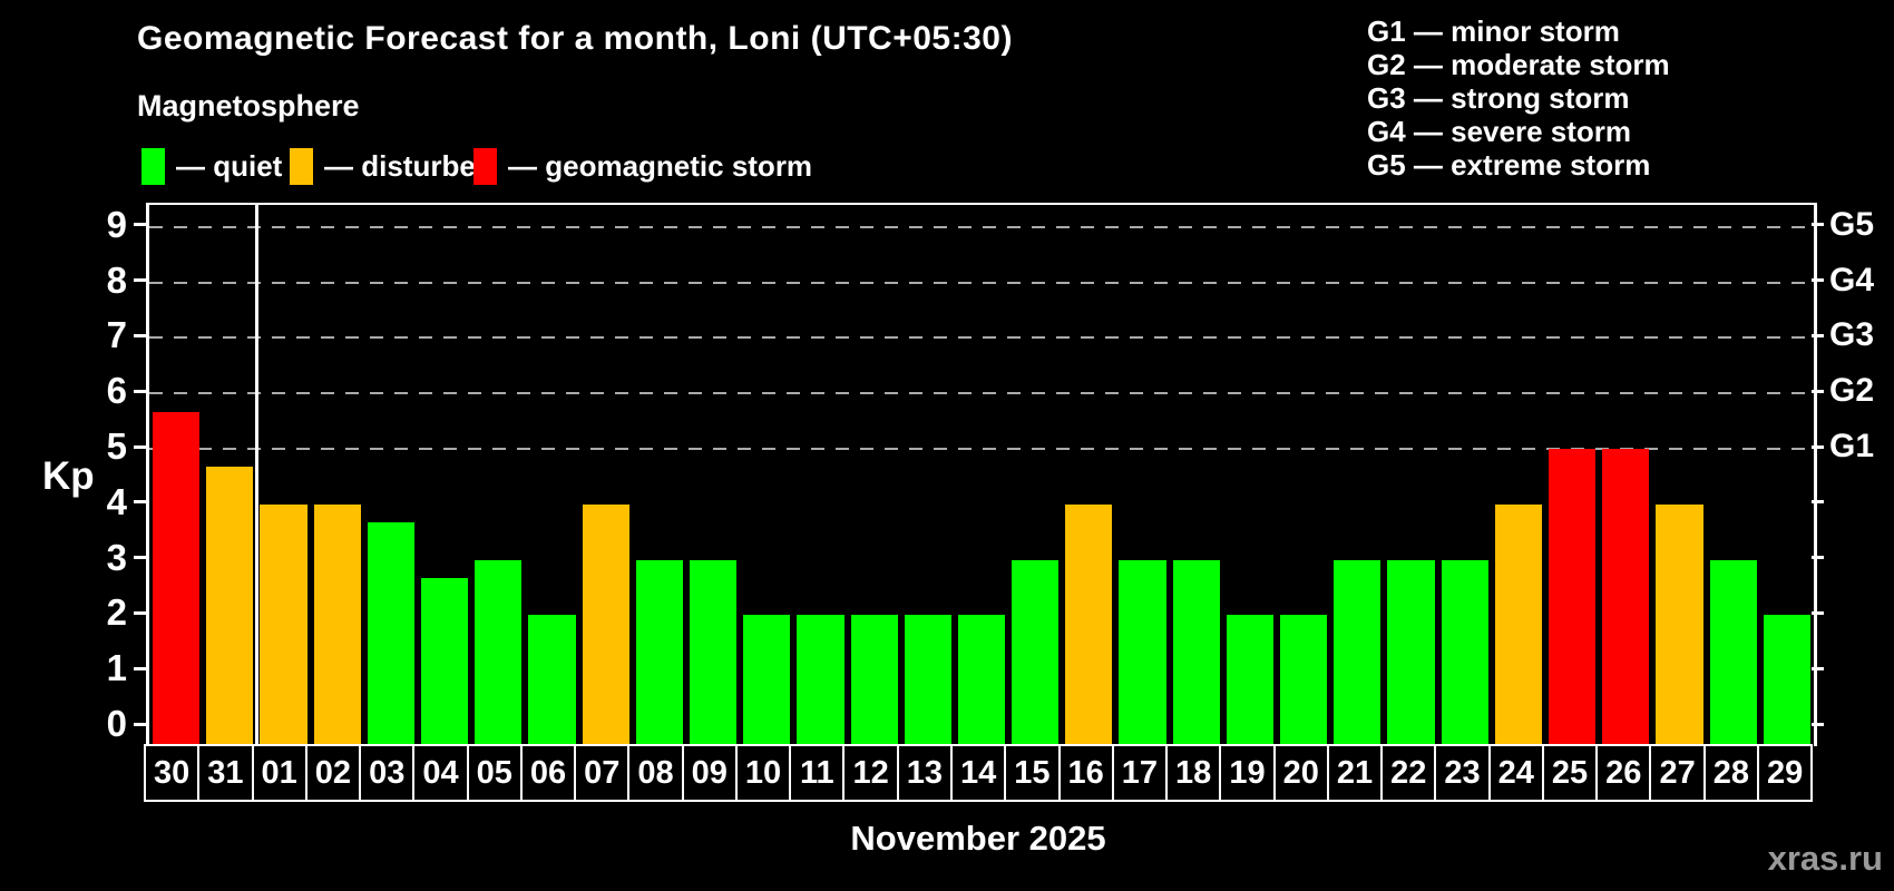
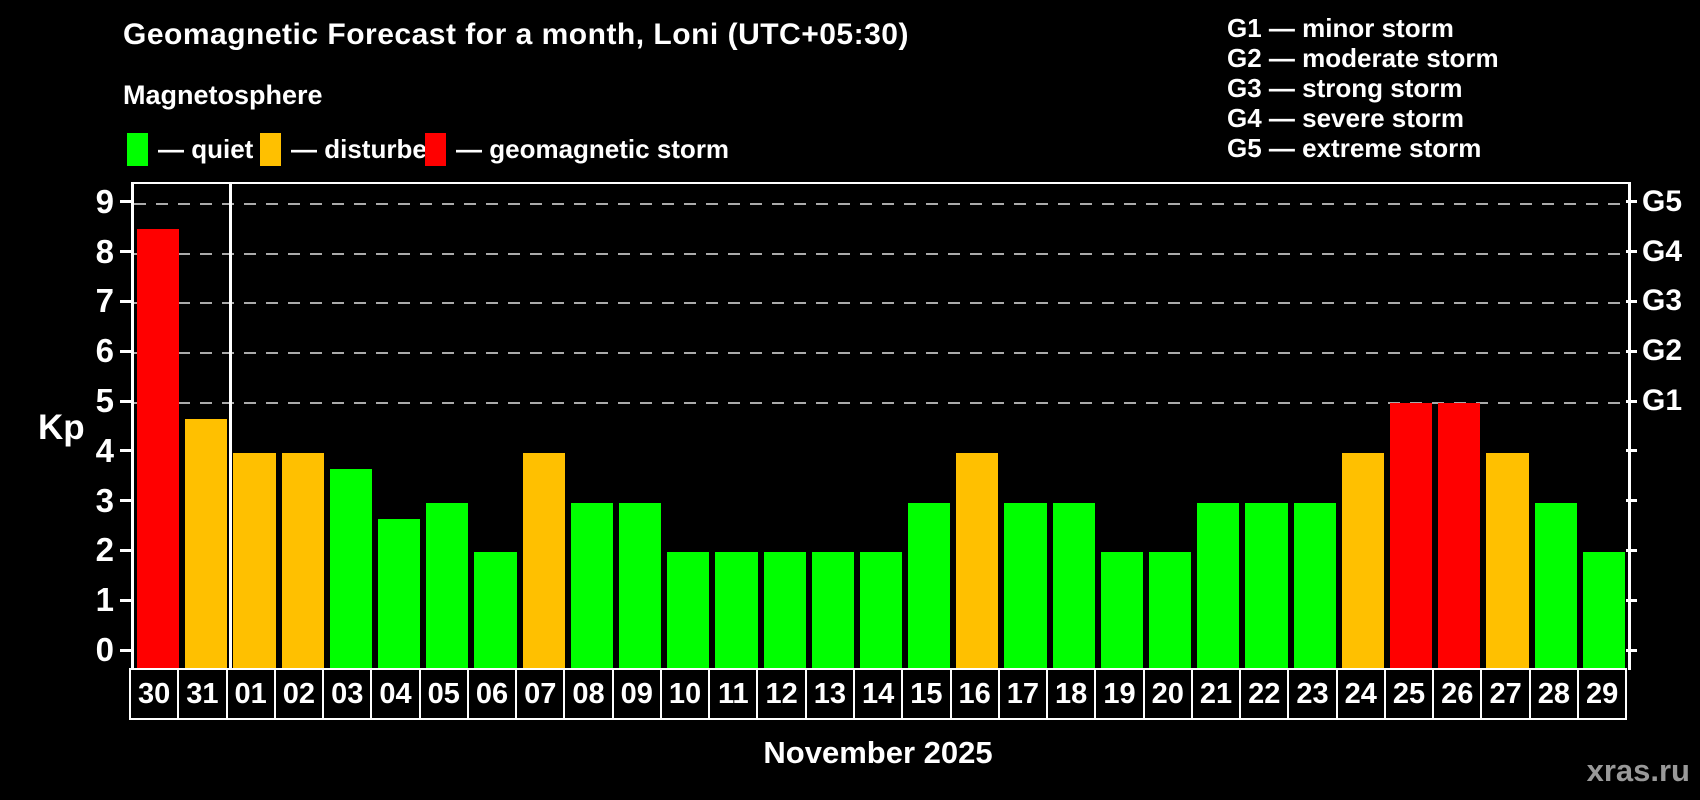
30: 5.7 -> 8.5
